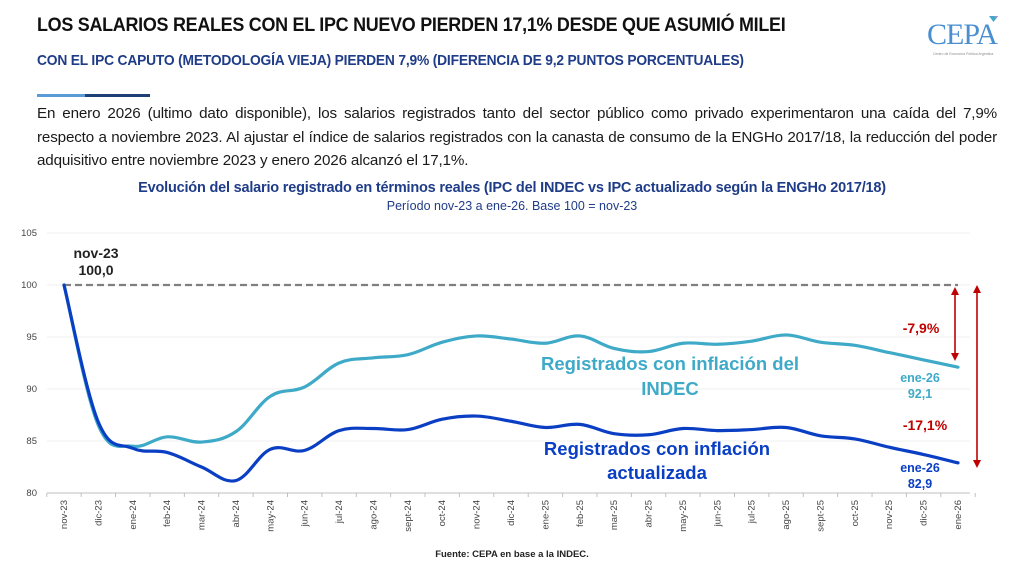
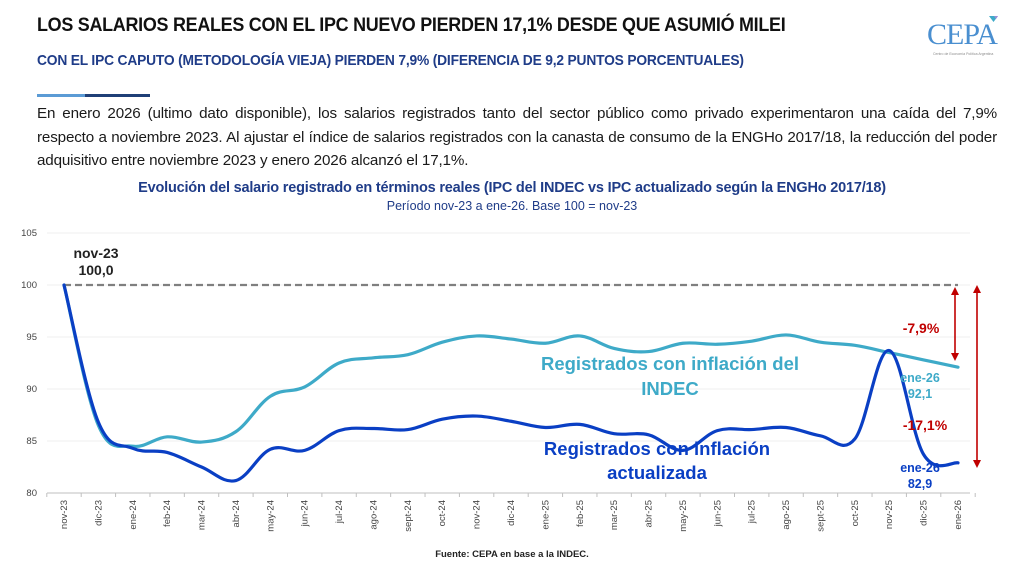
Registrados con inflación actualizada/may-25: 86.2 -> 84.1
Registrados con inflación actualizada/nov-25: 84.4 -> 93.7
